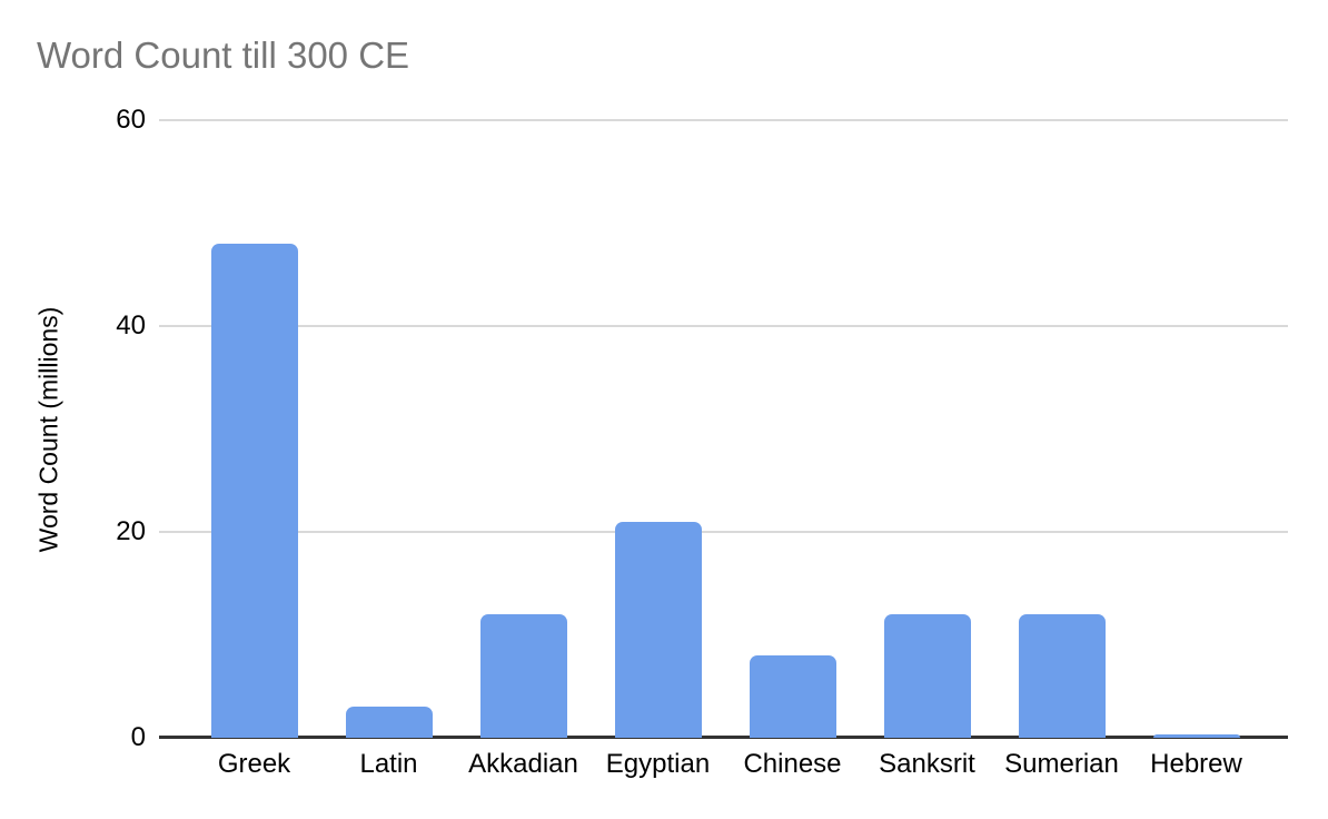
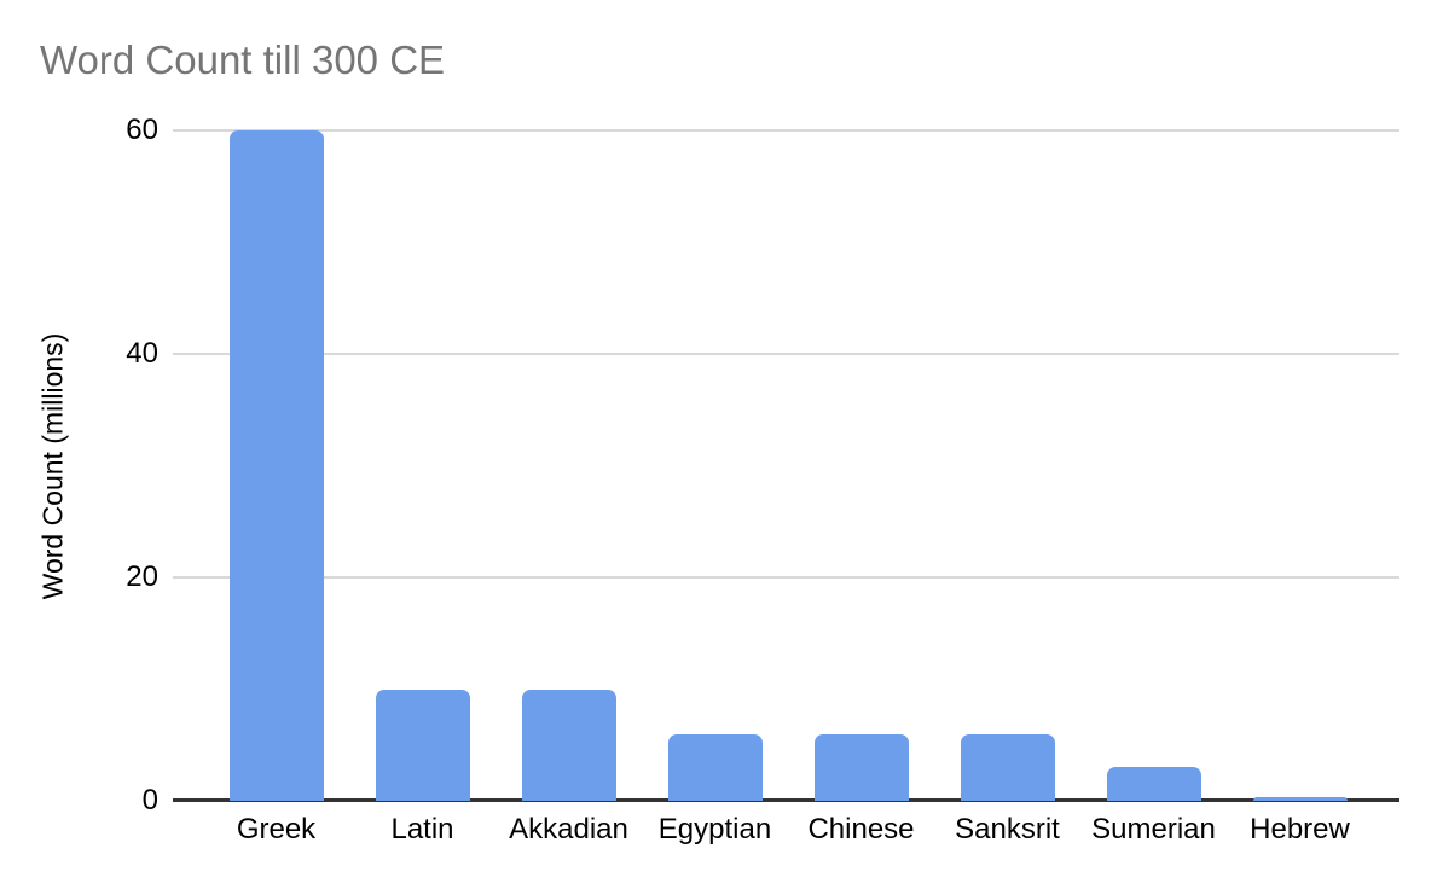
Greek: 48 -> 60
Latin: 3 -> 10
Akkadian: 12 -> 10
Egyptian: 21 -> 6
Chinese: 8 -> 6
Sanksrit: 12 -> 6
Sumerian: 12 -> 3
